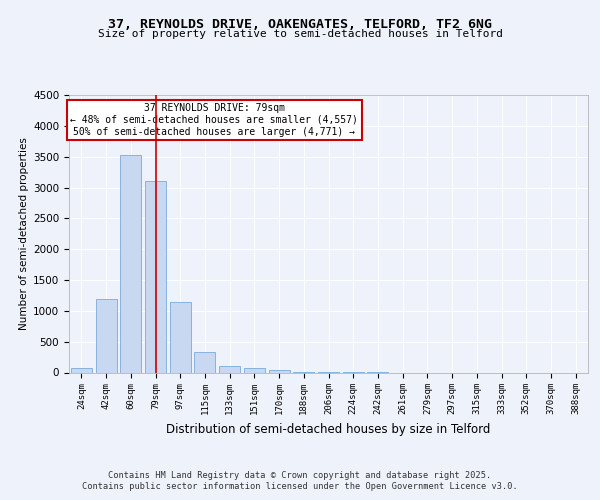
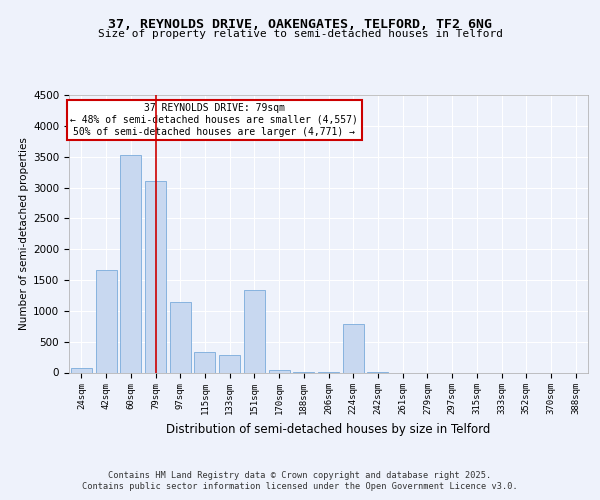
42sqm: 1200 -> 1660
133sqm: 100 -> 280
151sqm: 60 -> 1340
224sqm: 0 -> 780
